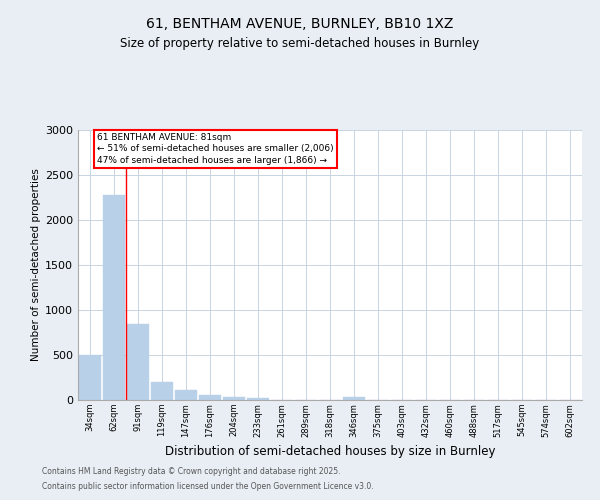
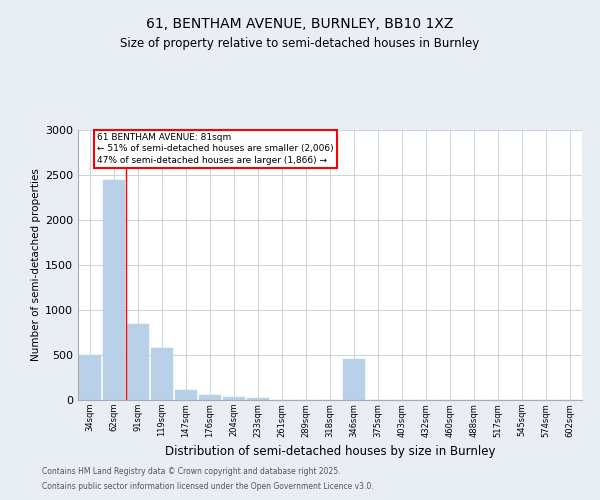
62sqm: 2280 -> 2440
119sqm: 200 -> 580
346sqm: 30 -> 460
